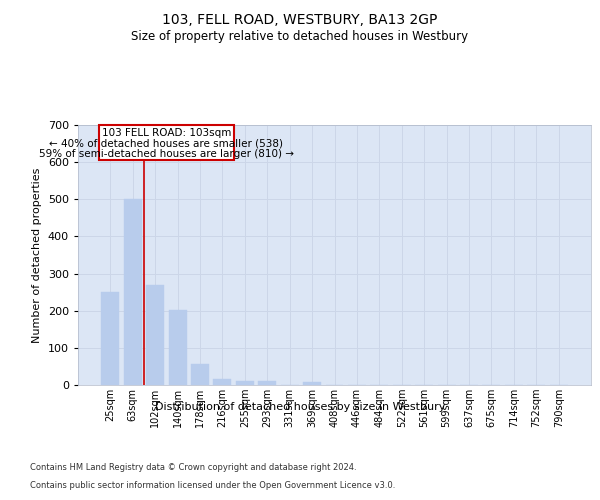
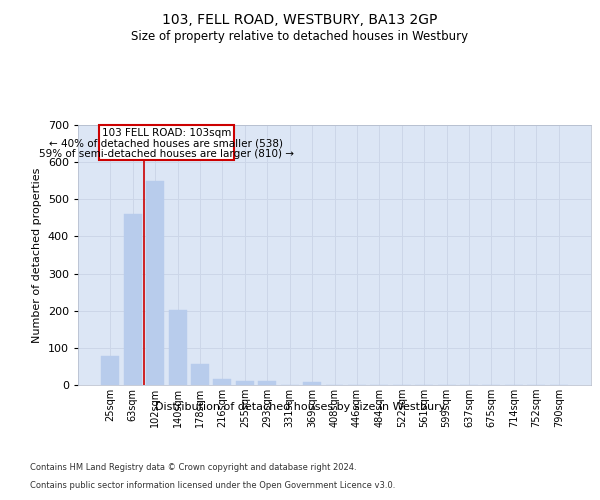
25sqm: 250 -> 78
63sqm: 500 -> 461
102sqm: 270 -> 548
